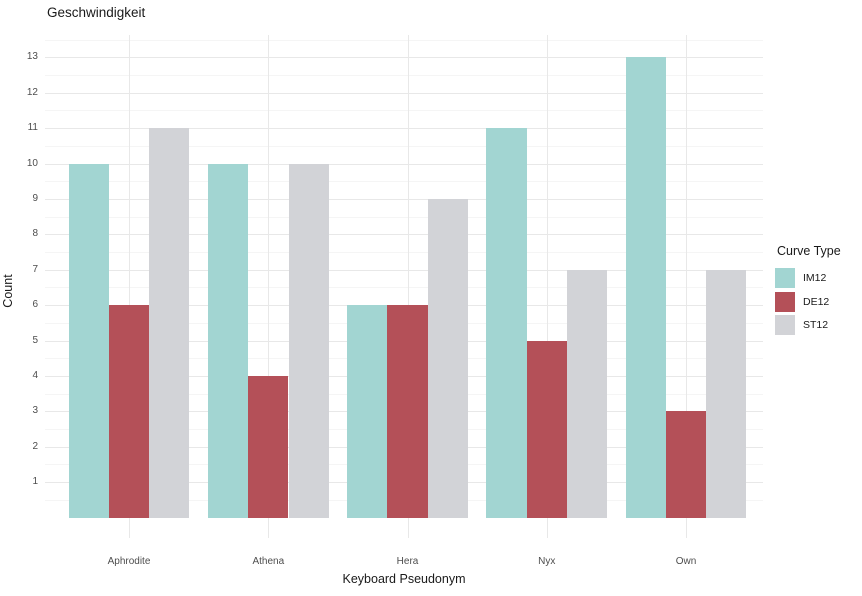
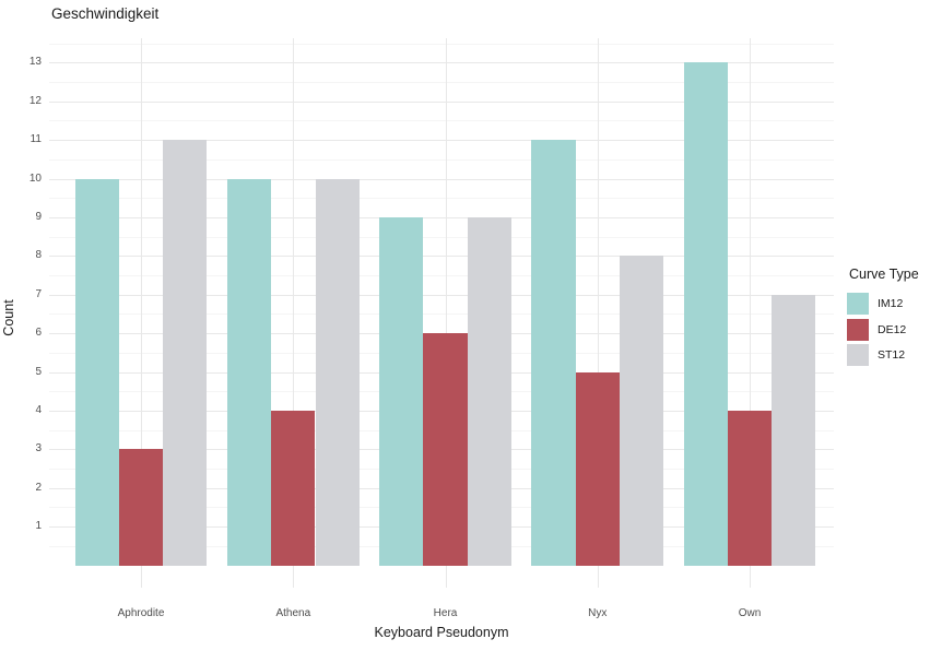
DE12/Aphrodite: 6 -> 3
IM12/Hera: 6 -> 9
ST12/Nyx: 7 -> 8
DE12/Own: 3 -> 4
